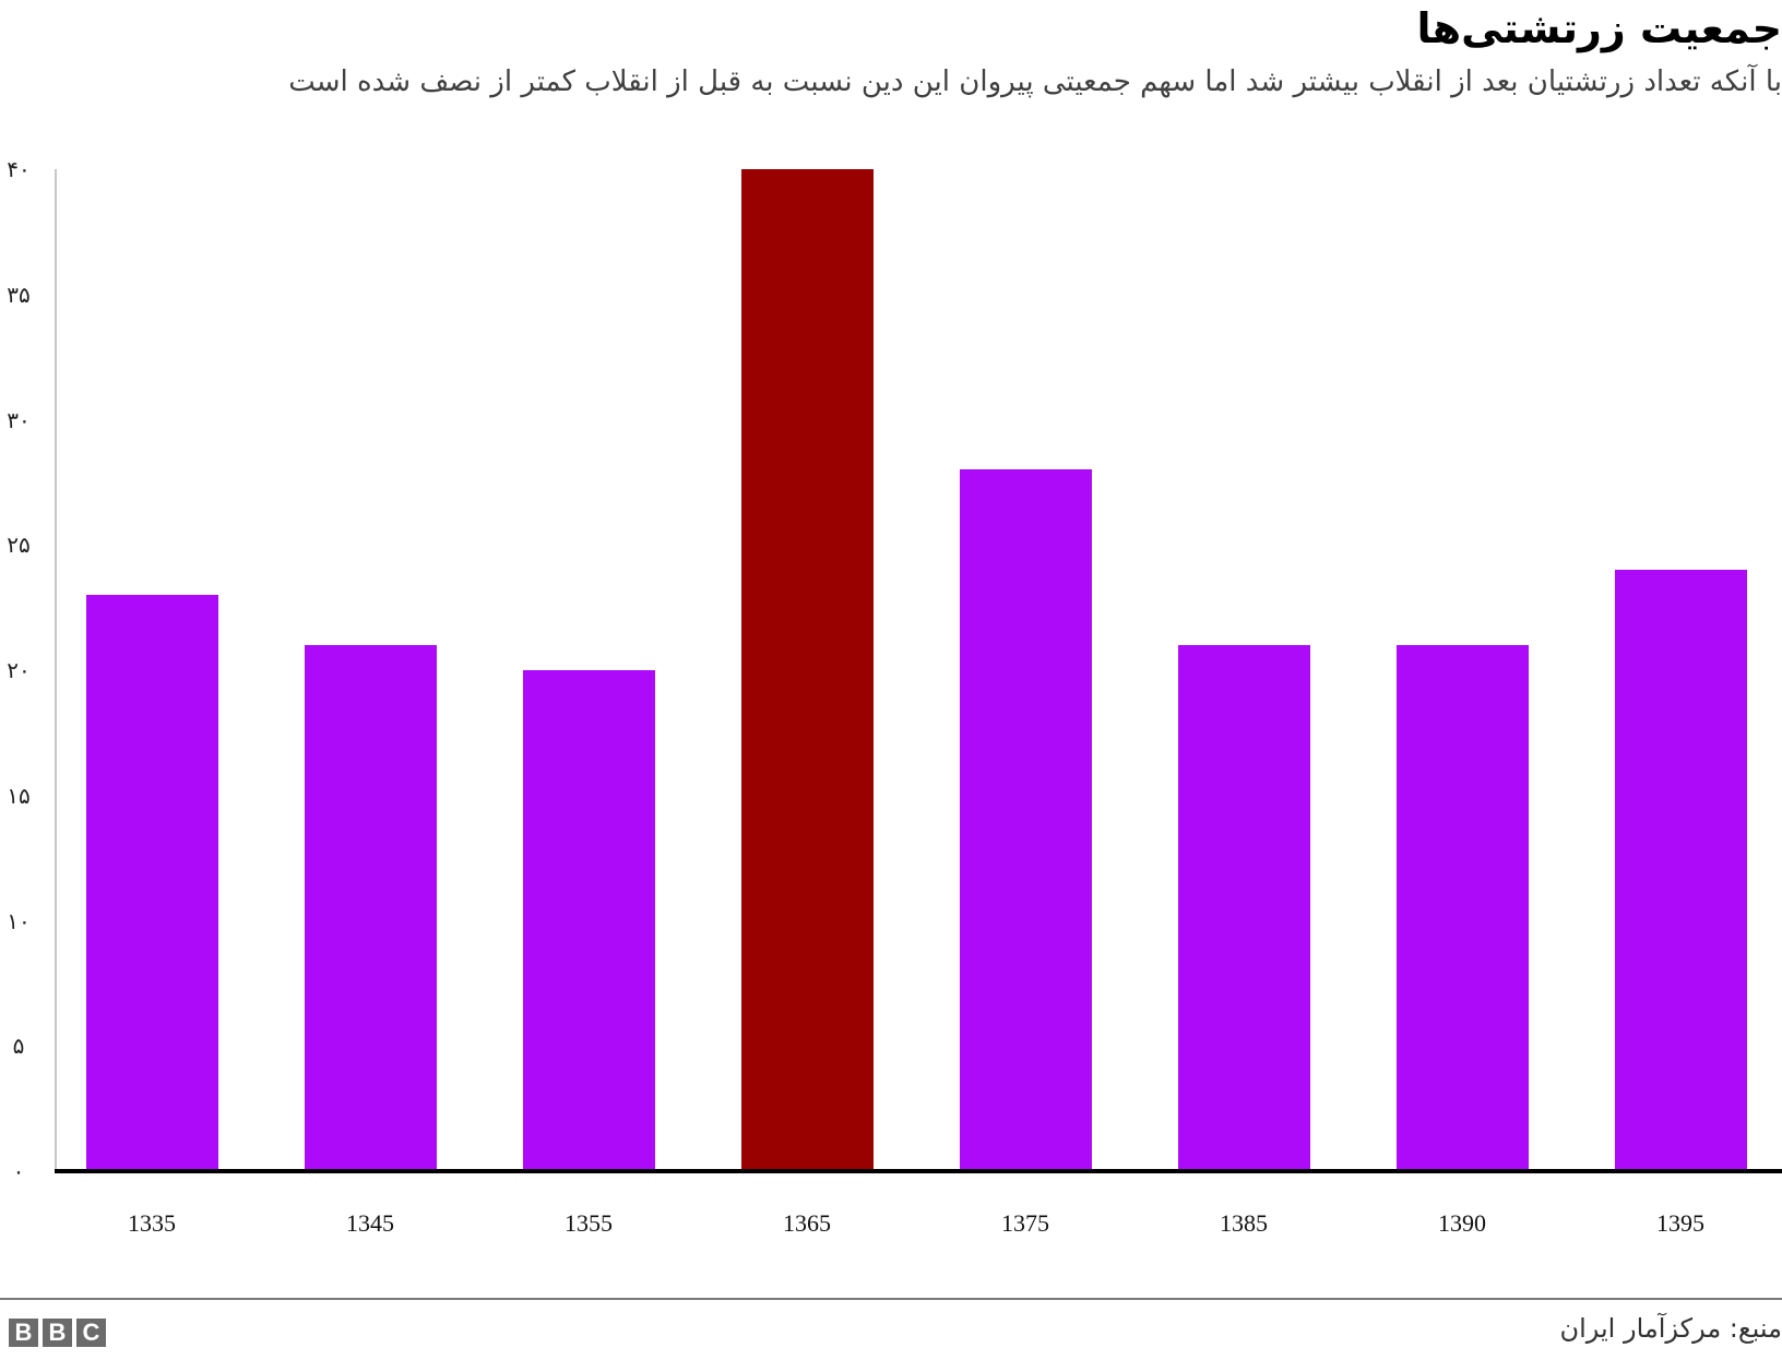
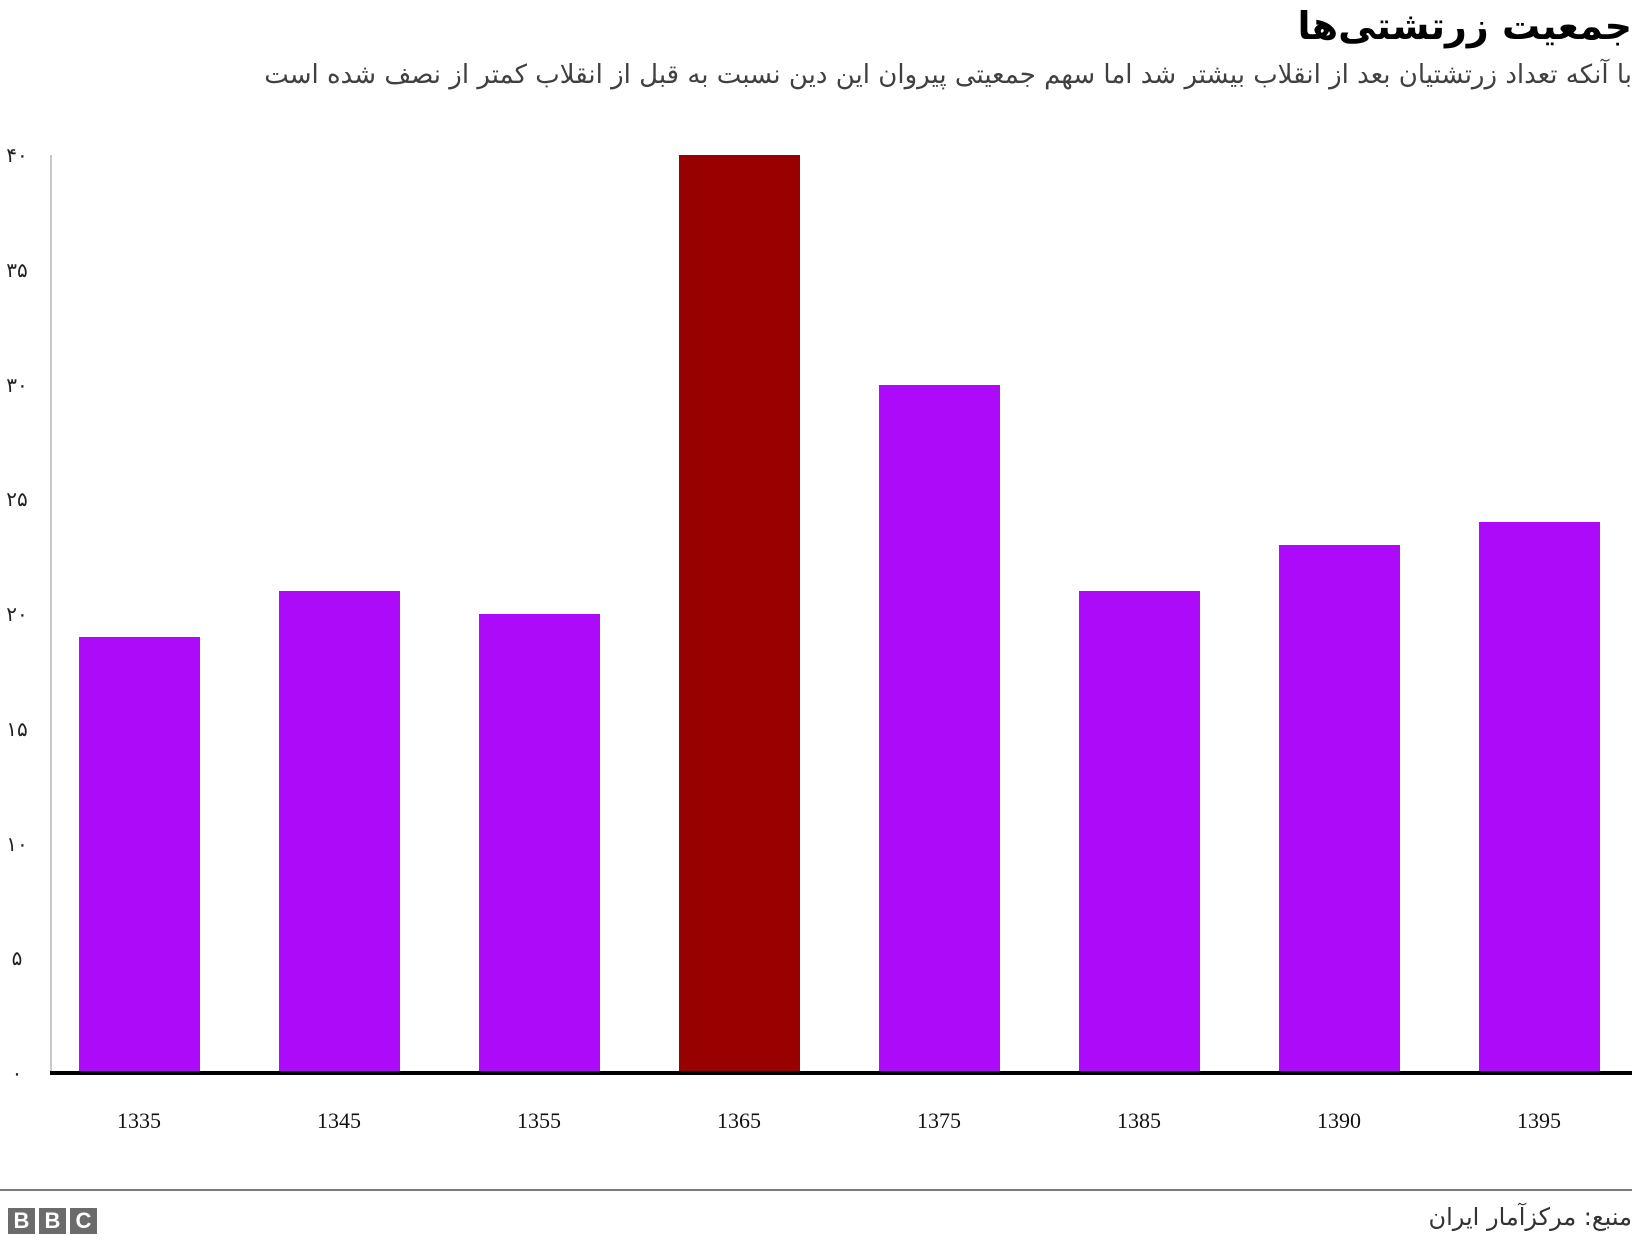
1335: 23 -> 19
1375: 28 -> 30
1390: 21 -> 23
